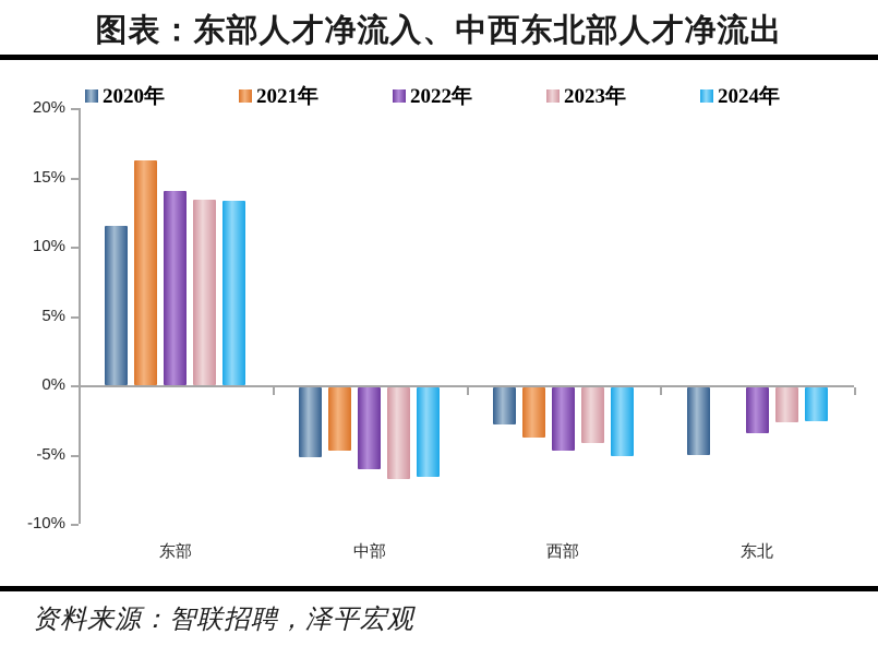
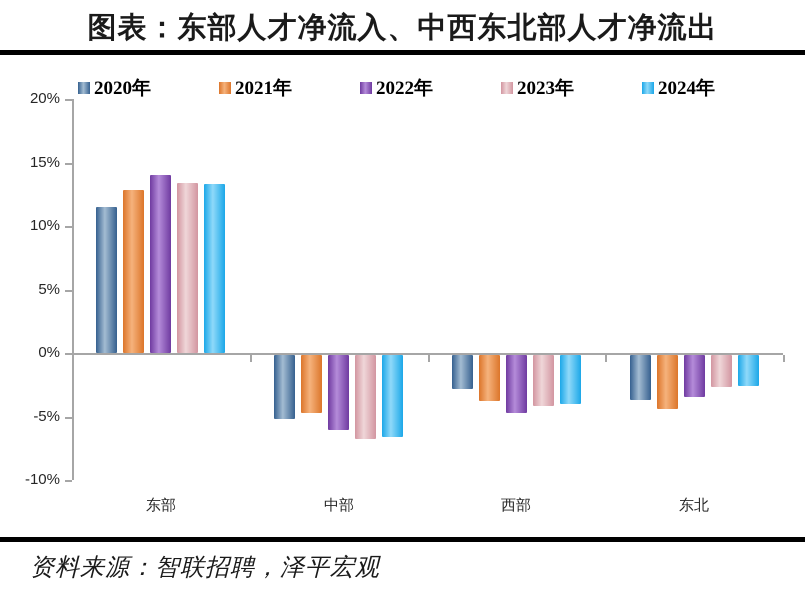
2021年/东部: 16.2% -> 12.8%
2024年/西部: -5.1% -> -4.0%
2020年/东北: -5.0% -> -3.7%
2021年/东北: -0.1% -> -4.4%
